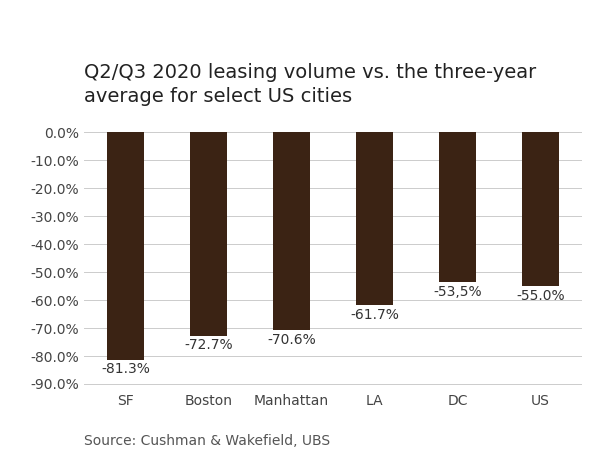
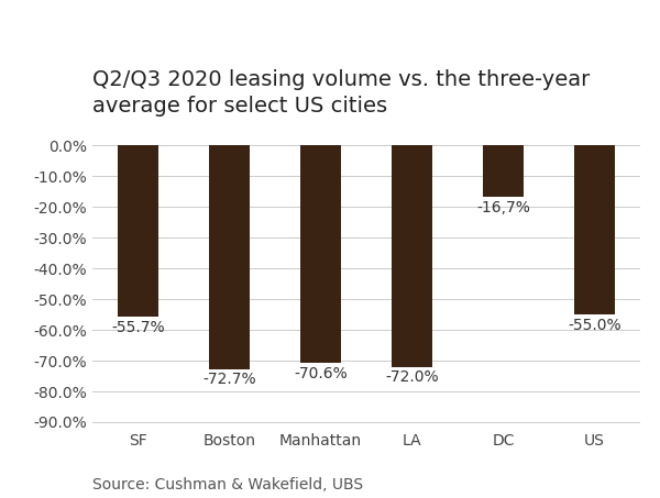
SF: -81.3% -> -55.7%
LA: -61.7% -> -72.0%
DC: -53,5% -> -16,7%
